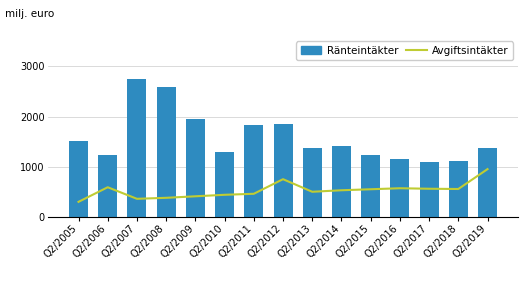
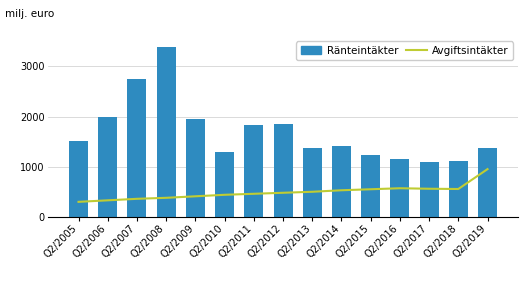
Ränteintäkter/Q2/2006: 1240 -> 1990
Avgiftsintäkter/Q2/2006: 600 -> 340
Ränteintäkter/Q2/2008: 2600 -> 3380
Avgiftsintäkter/Q2/2012: 760 -> 490
